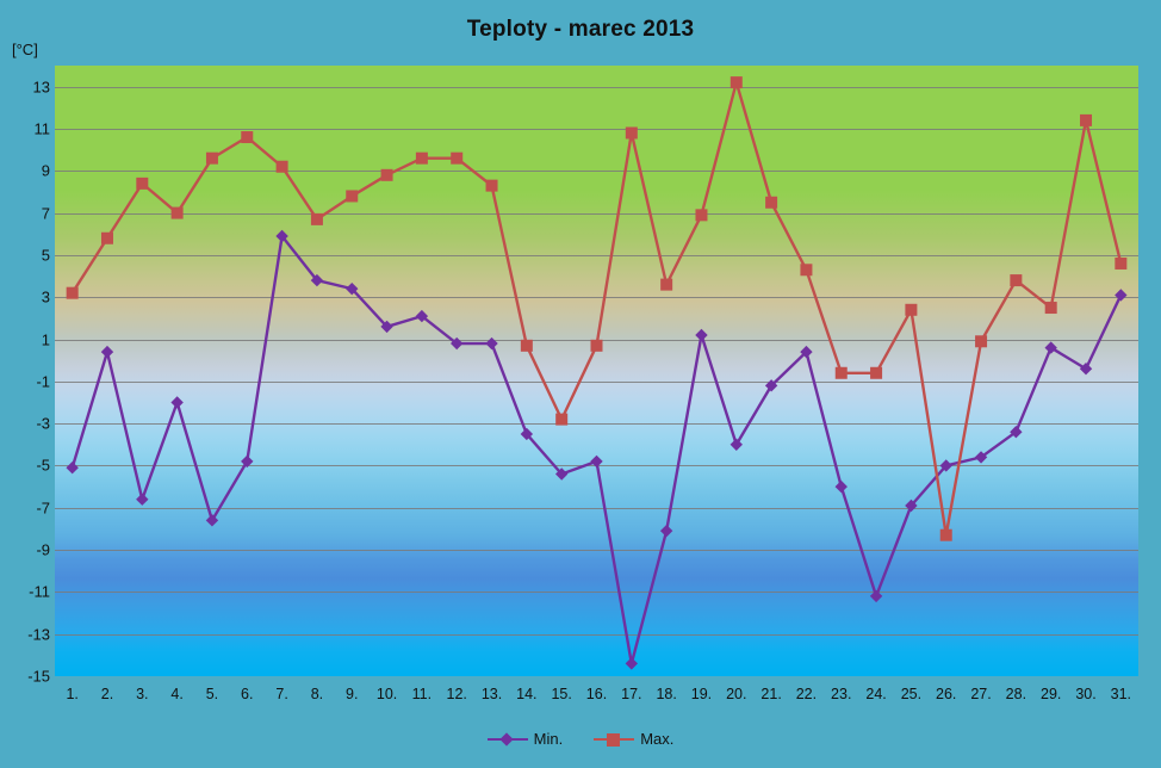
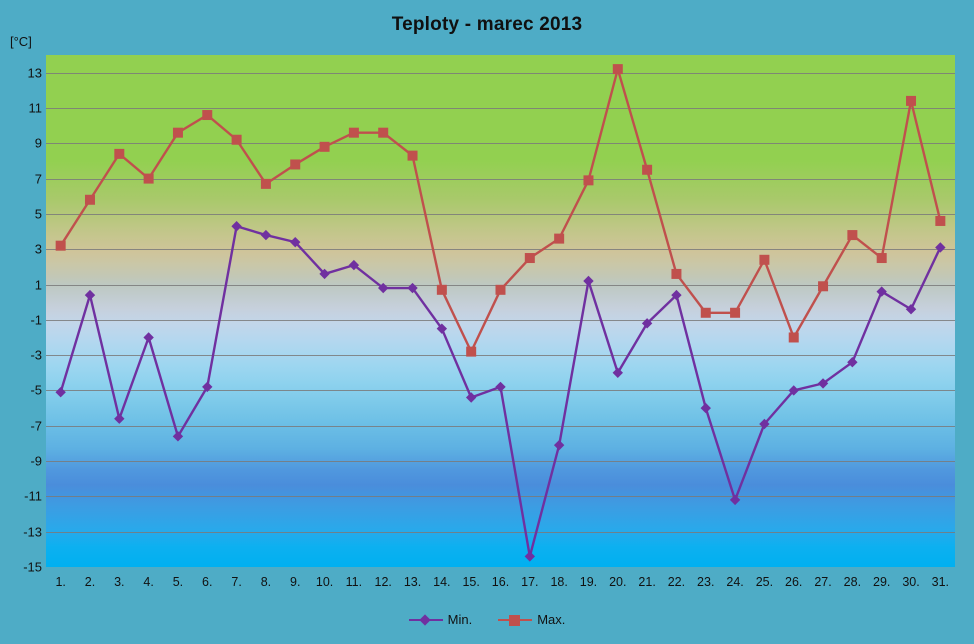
Min./7.: 5.9 -> 4.3
Min./14.: -3.5 -> -1.5
Max./17.: 10.8 -> 2.5
Max./22.: 4.3 -> 1.6
Max./26.: -8.3 -> -2.0
